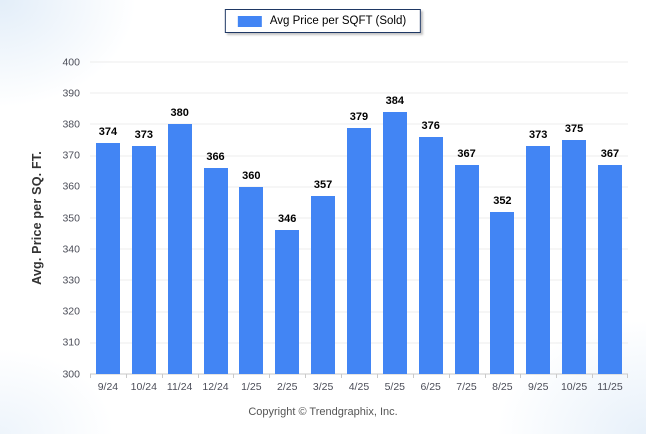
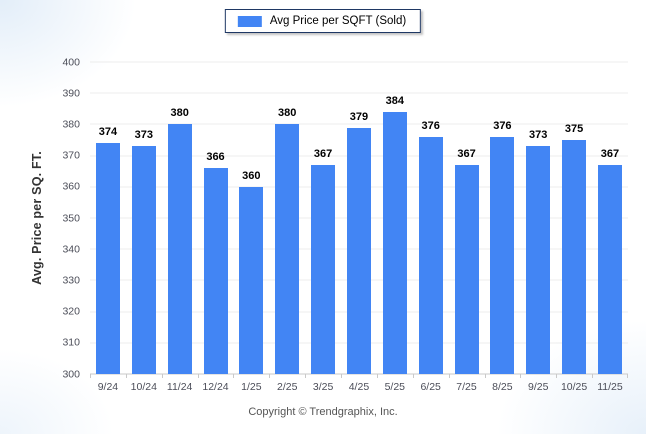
2/25: 346 -> 380
3/25: 357 -> 367
8/25: 352 -> 376
